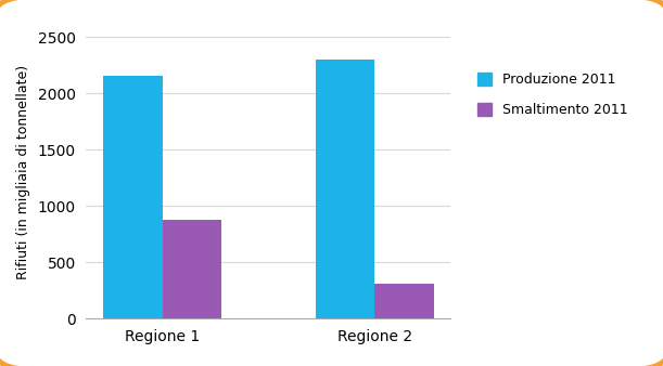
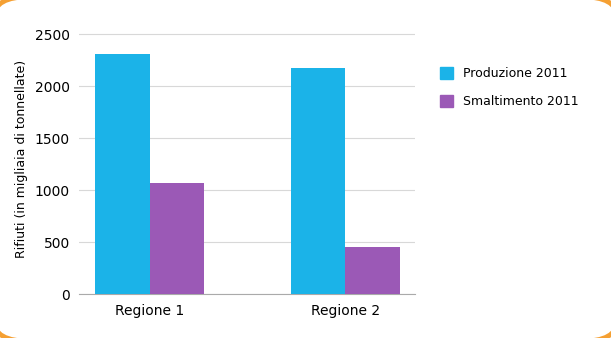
Produzione 2011/Regione 1: 2150 -> 2310
Smaltimento 2011/Regione 1: 880 -> 1070
Produzione 2011/Regione 2: 2300 -> 2170
Smaltimento 2011/Regione 2: 310 -> 450
